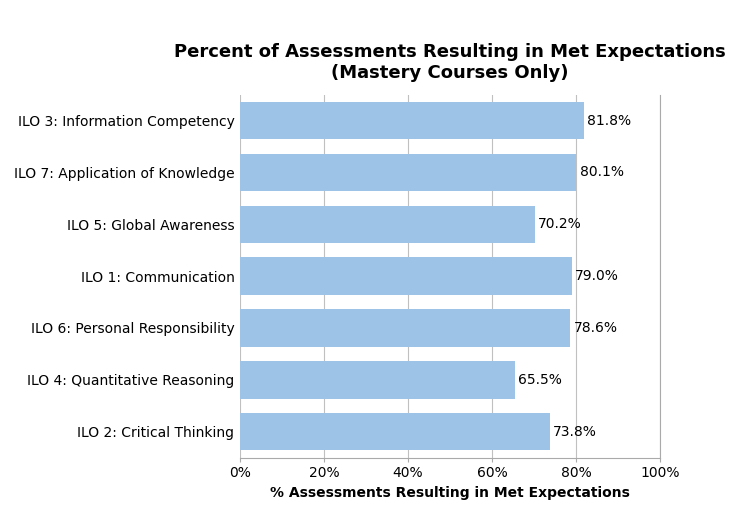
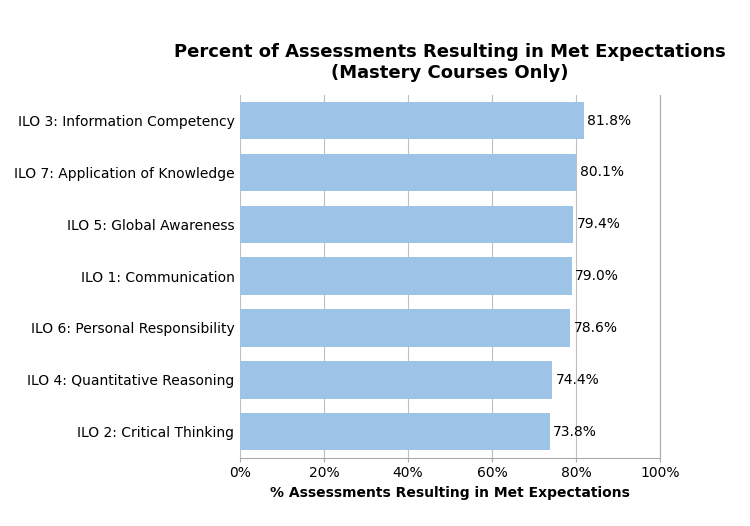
ILO 5: Global Awareness: 70.2% -> 79.4%
ILO 4: Quantitative Reasoning: 65.5% -> 74.4%
